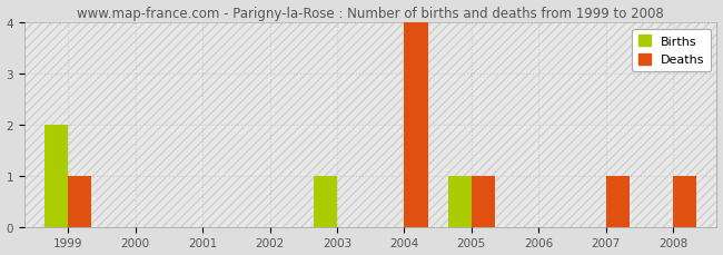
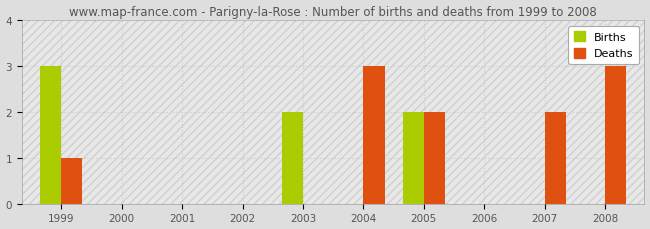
Births/1999: 2 -> 3
Births/2003: 1 -> 2
Deaths/2004: 4 -> 3
Births/2005: 1 -> 2
Deaths/2005: 1 -> 2
Deaths/2007: 1 -> 2
Deaths/2008: 1 -> 3
